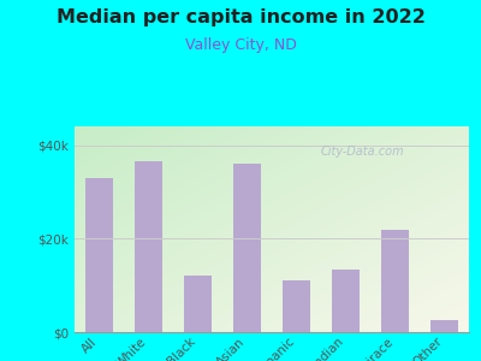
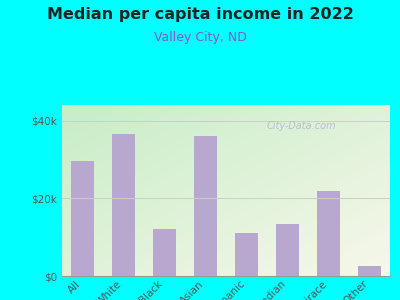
All: $33.0k -> $29.5k
